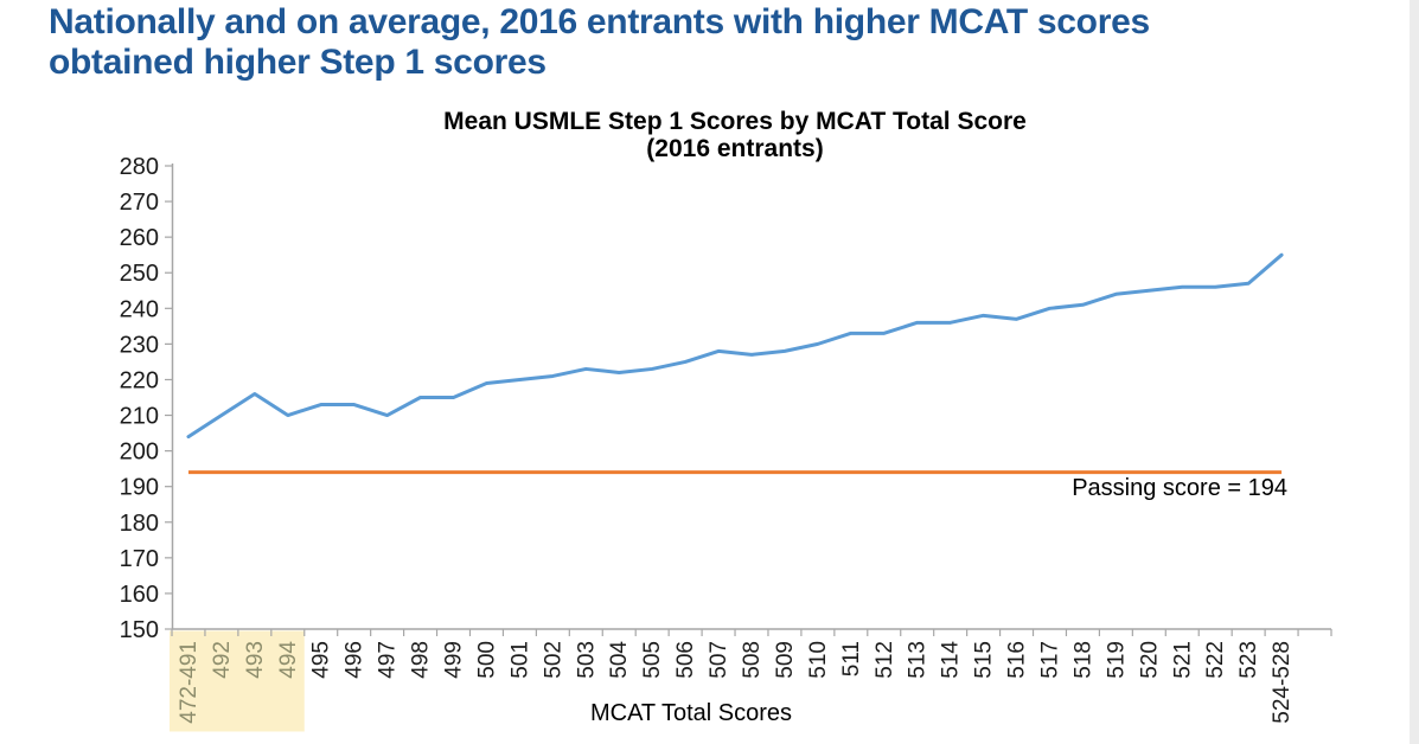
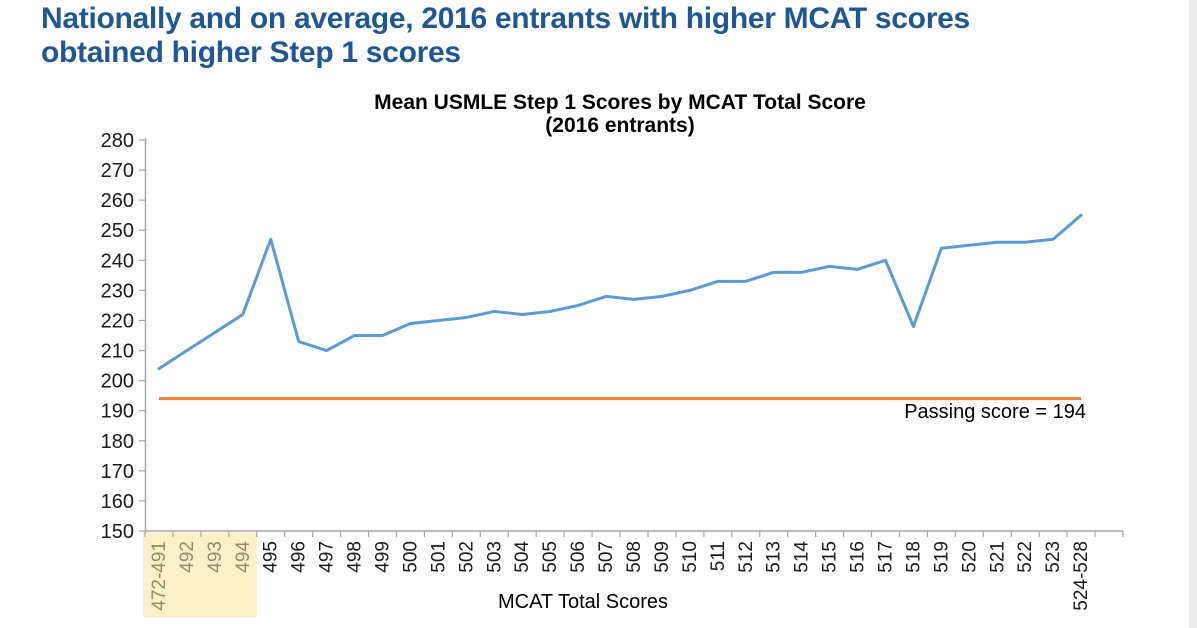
494: 210 -> 222
495: 213 -> 247
518: 241 -> 218
